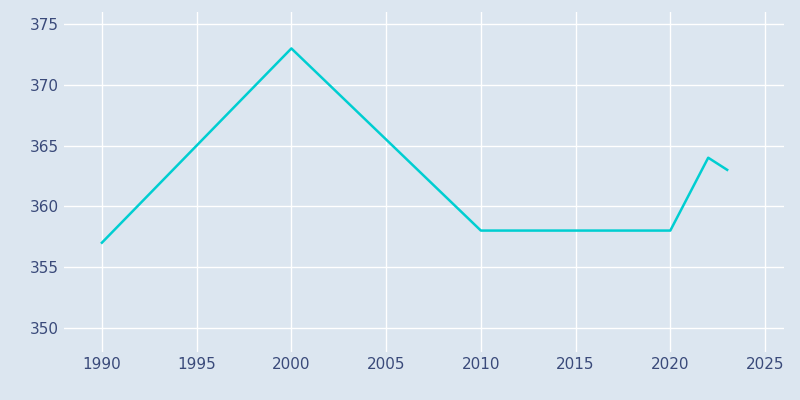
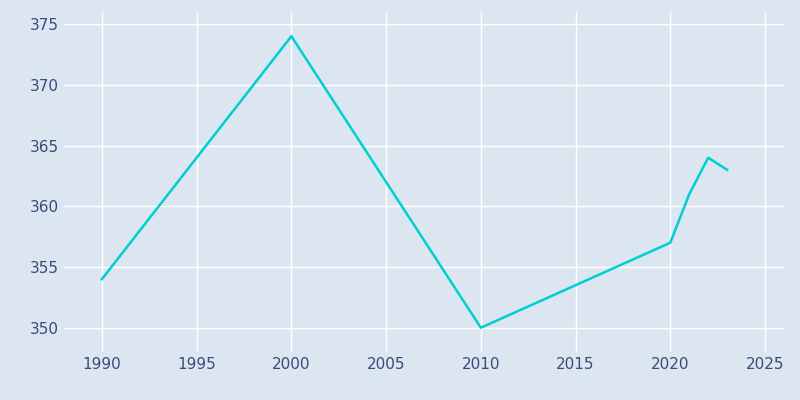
1990: 357 -> 354
2000: 373 -> 374
2010: 358 -> 350
2020: 358 -> 357
